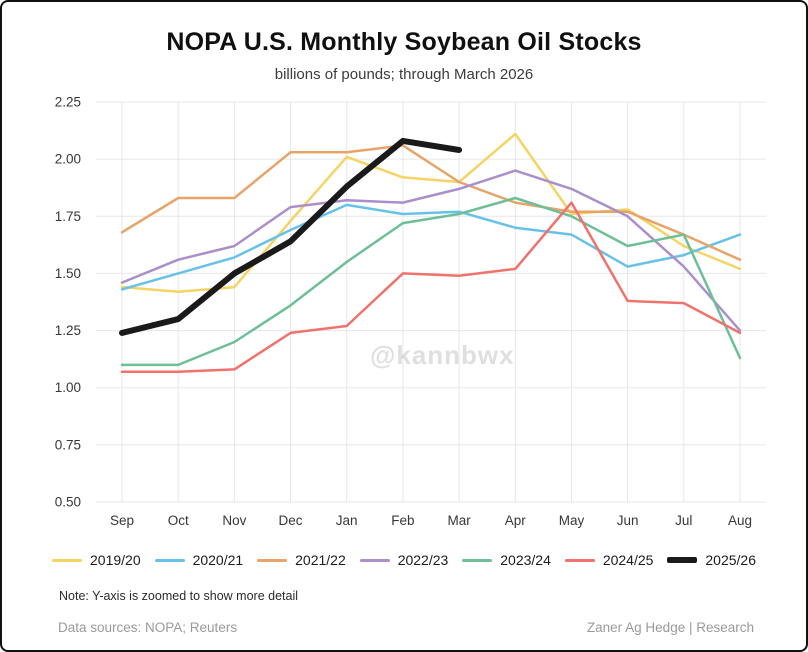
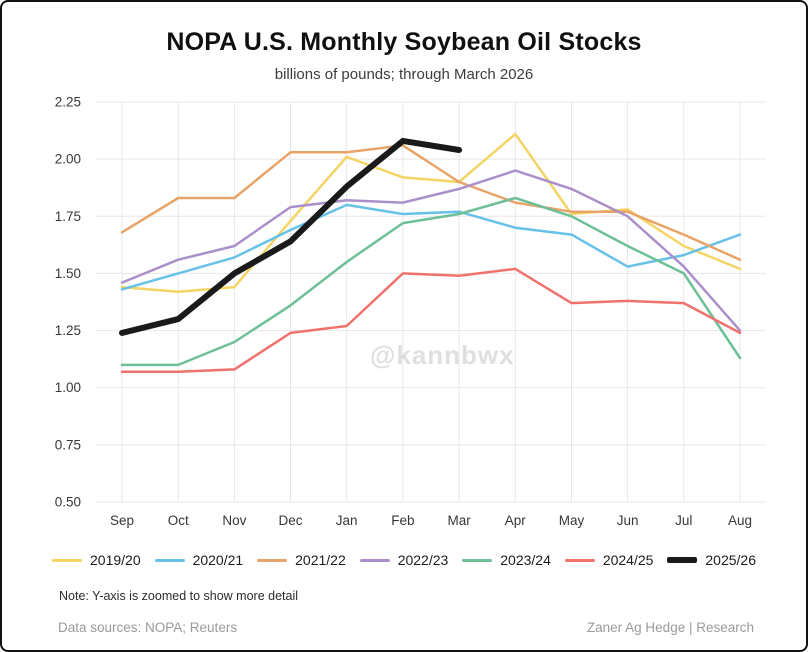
2024/25/May: 1.81 -> 1.37
2023/24/Jul: 1.67 -> 1.50
